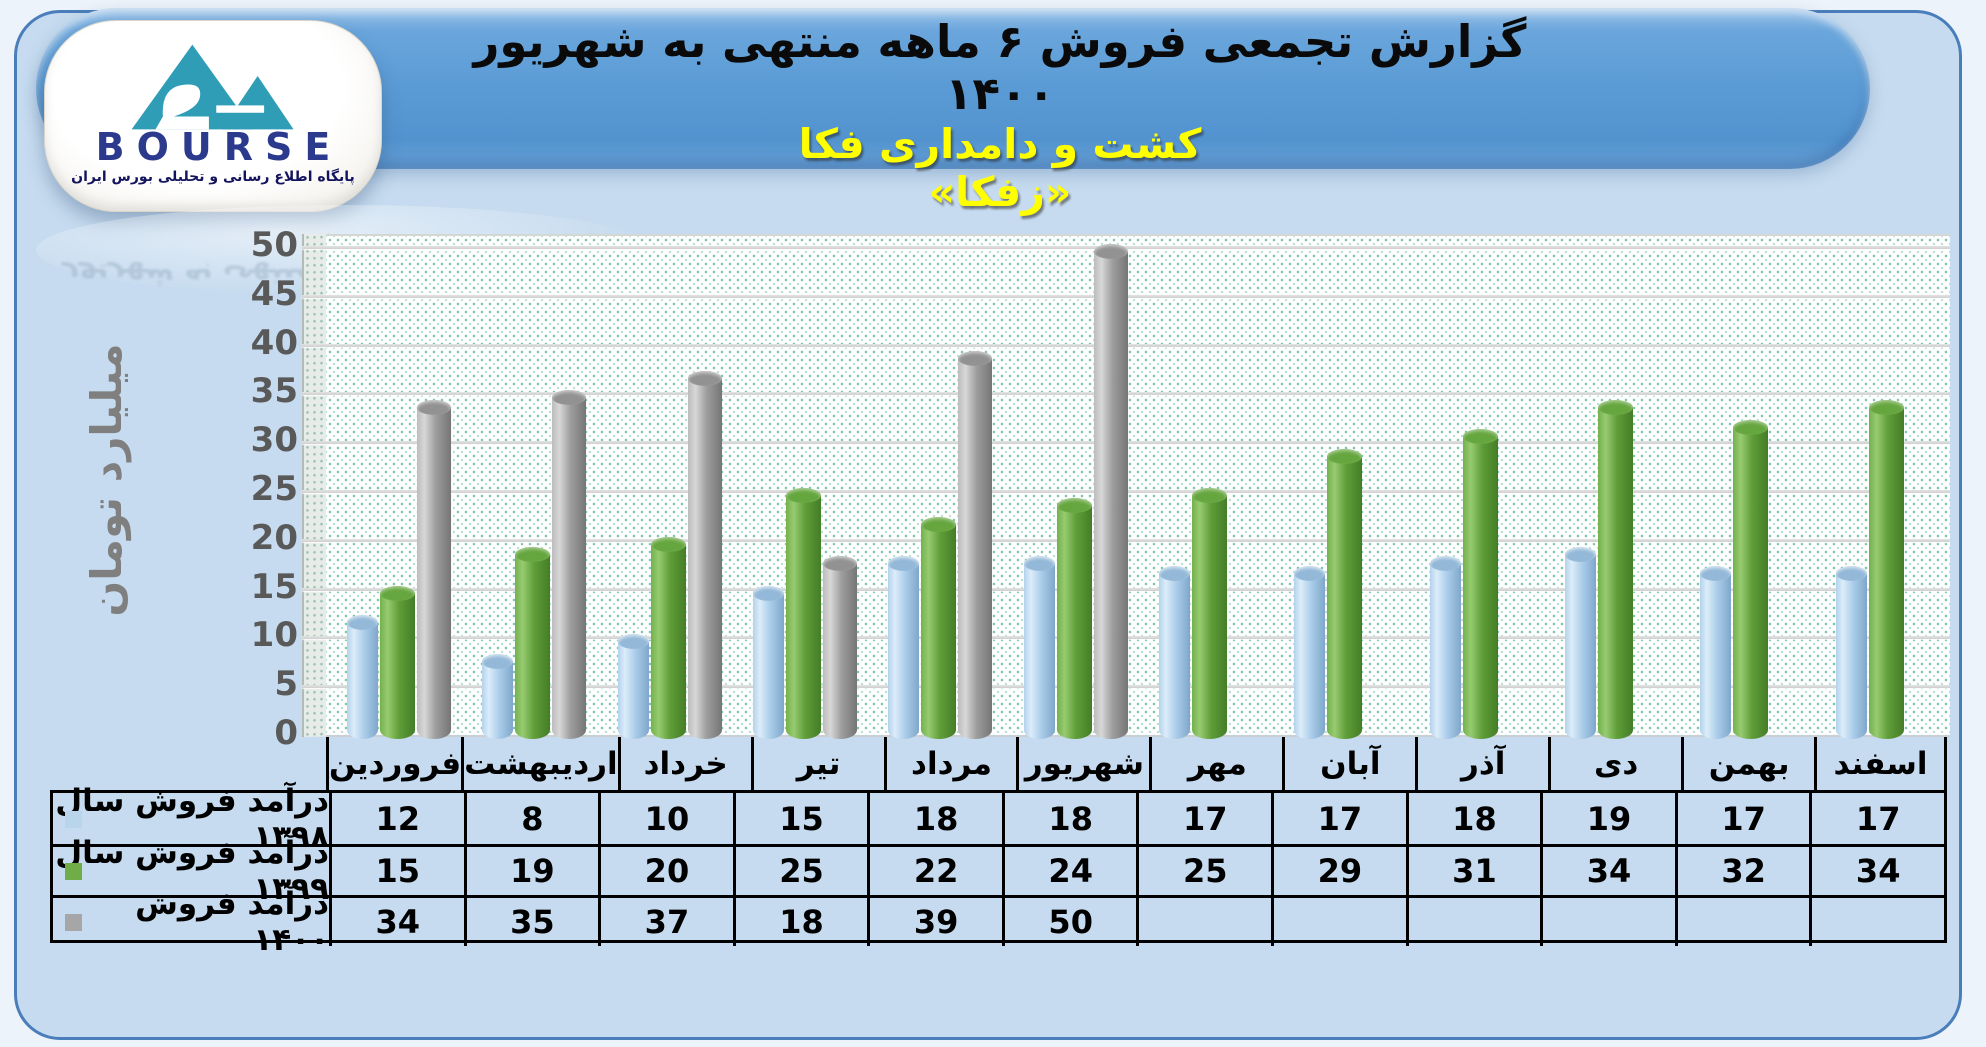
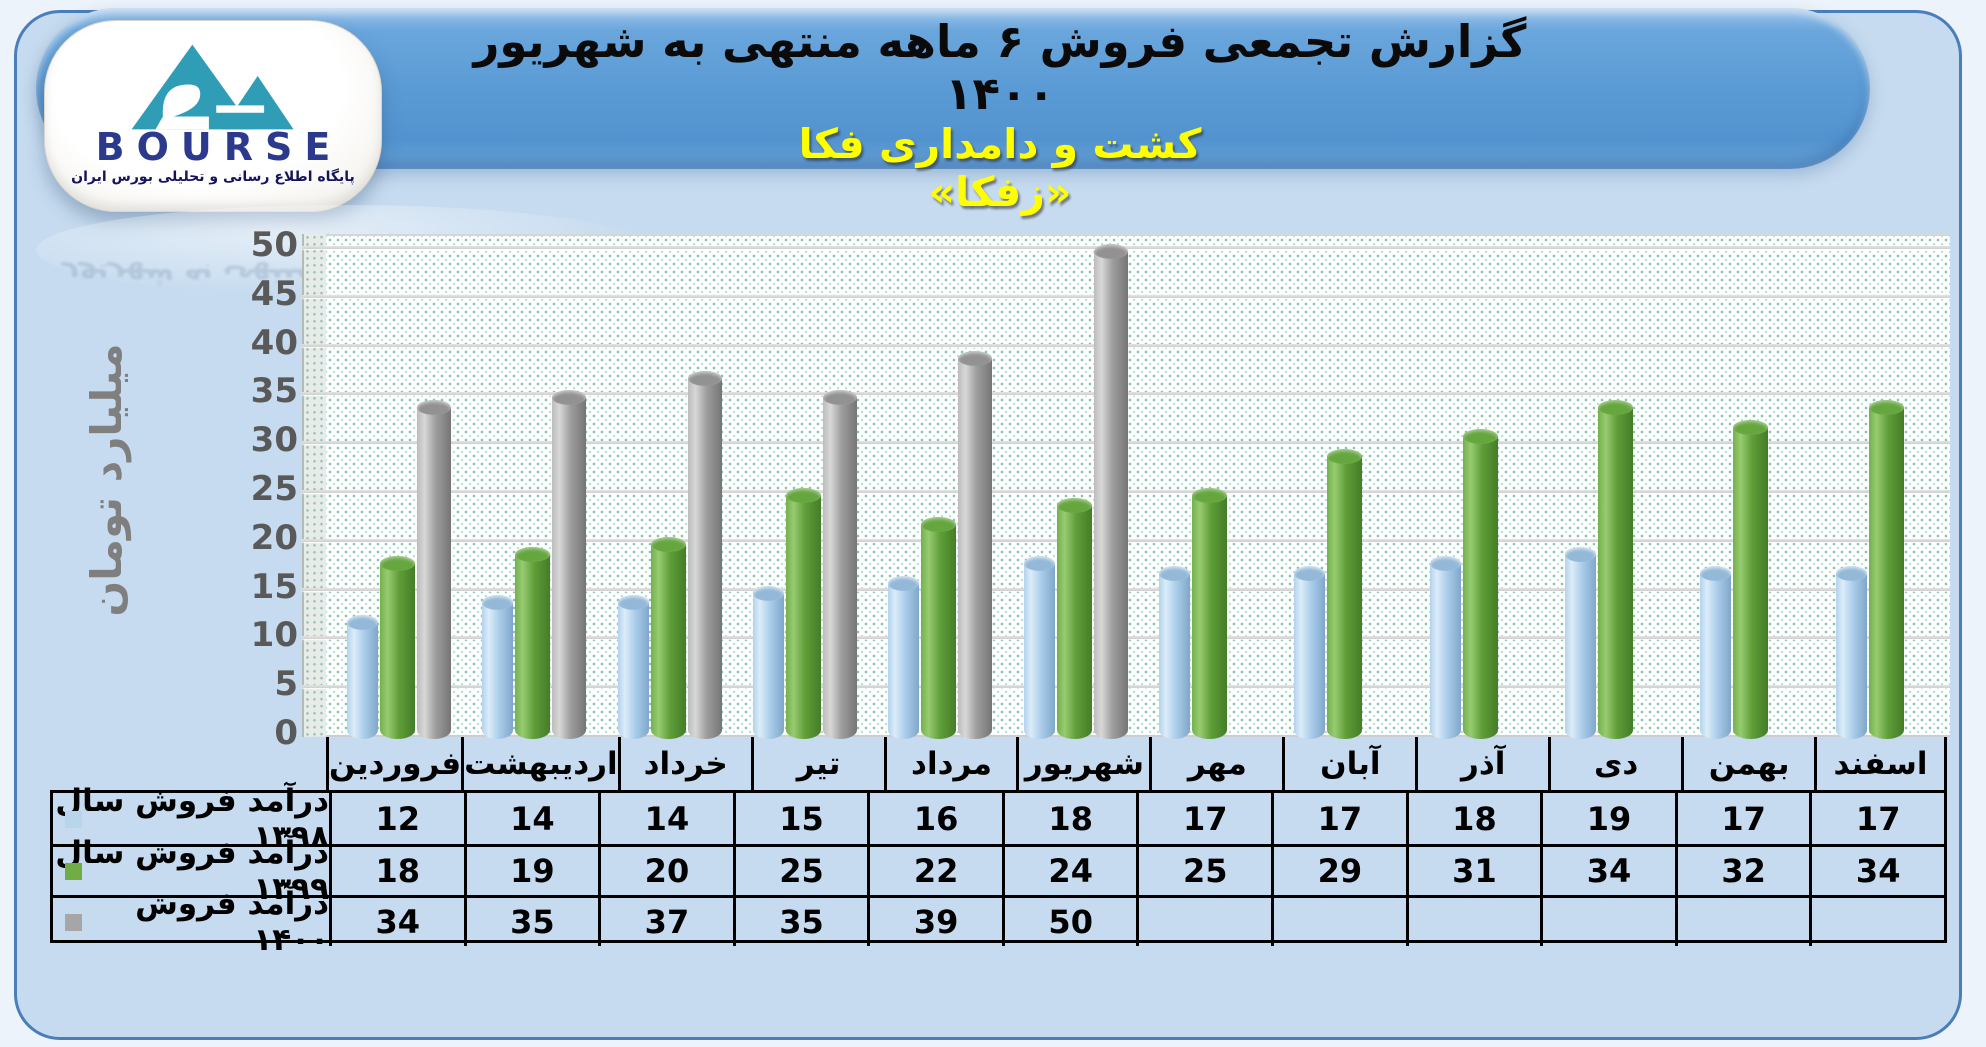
درآمد فروش سال ۱۳۹۹/فروردین: 15 -> 18
درآمد فروش سال ۱۳۹۸/اردیبهشت: 8 -> 14
درآمد فروش سال ۱۳۹۸/خرداد: 10 -> 14
درآمد فروش ۱۴۰۰/تیر: 18 -> 35
درآمد فروش سال ۱۳۹۸/مرداد: 18 -> 16
